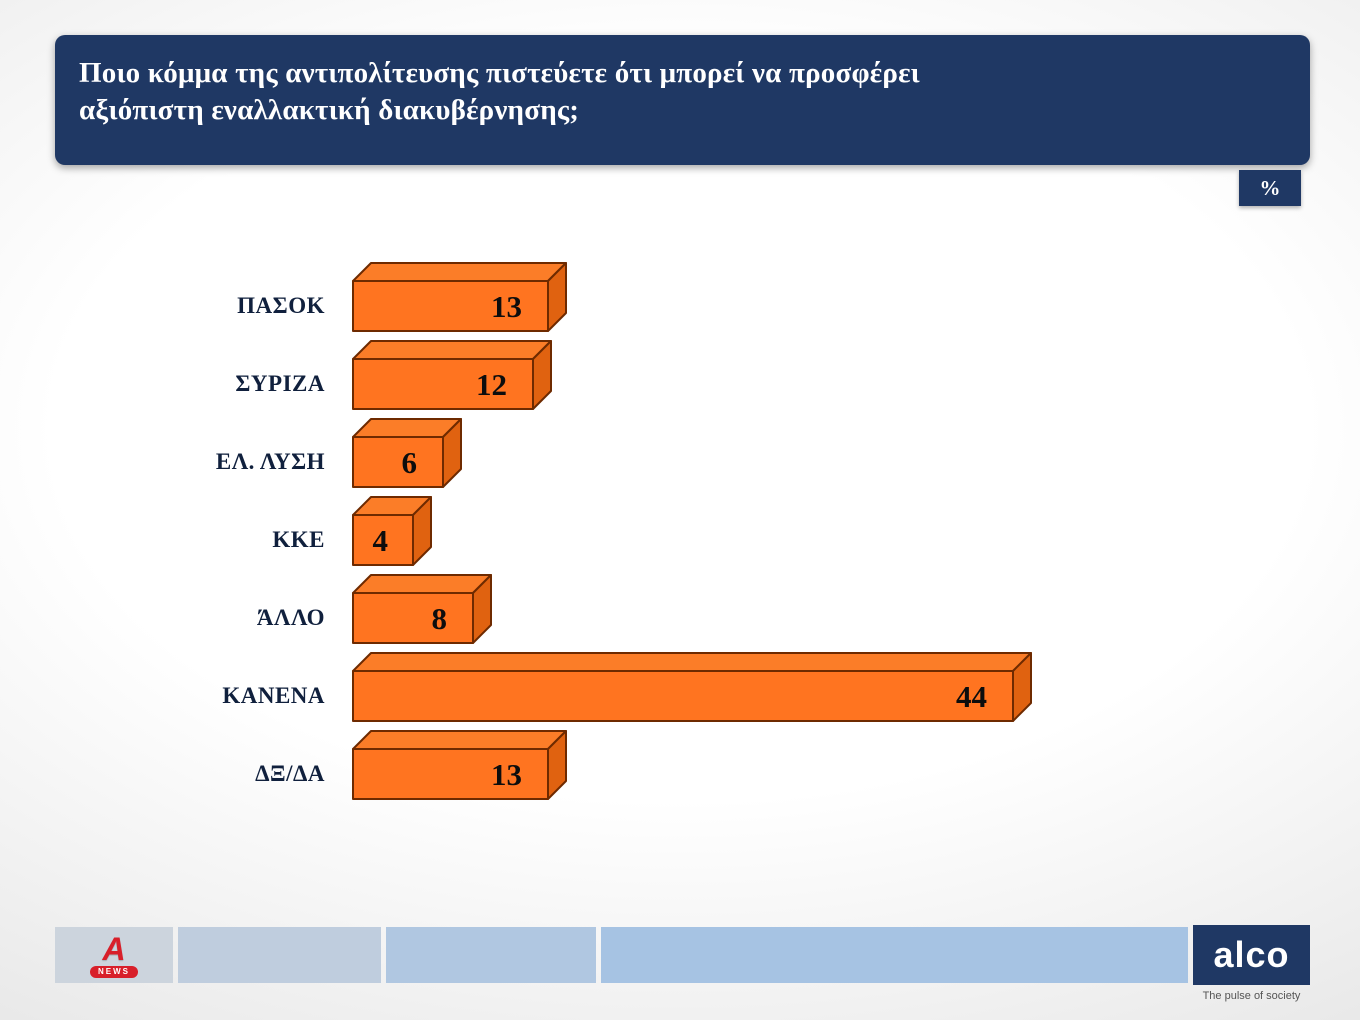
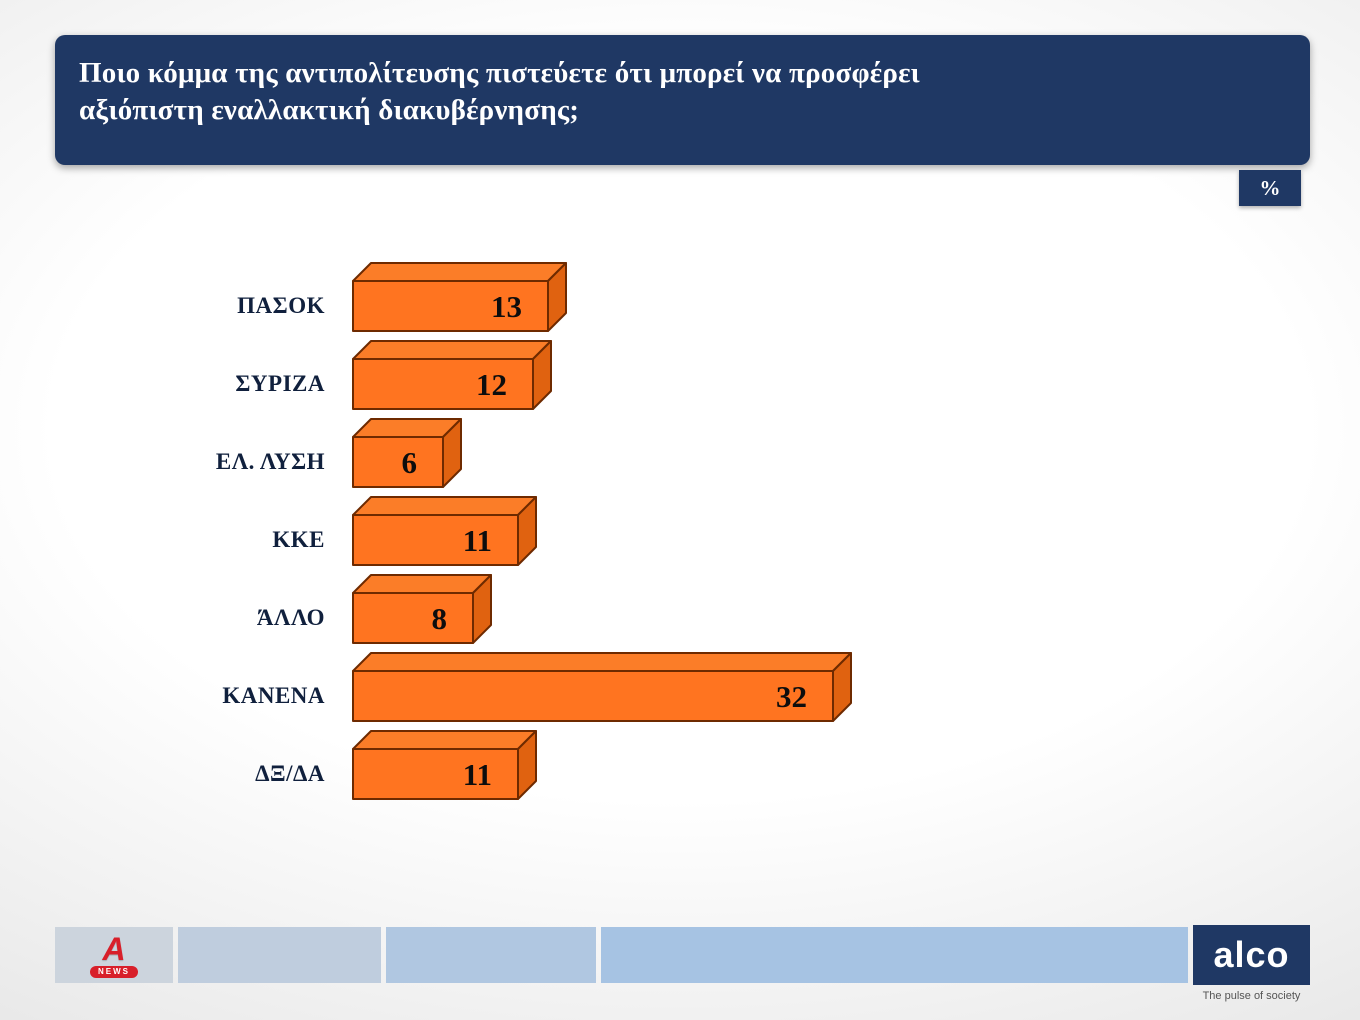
ΚΚΕ: 4 -> 11
ΚΑΝΕΝΑ: 44 -> 32
ΔΞ/ΔΑ: 13 -> 11
